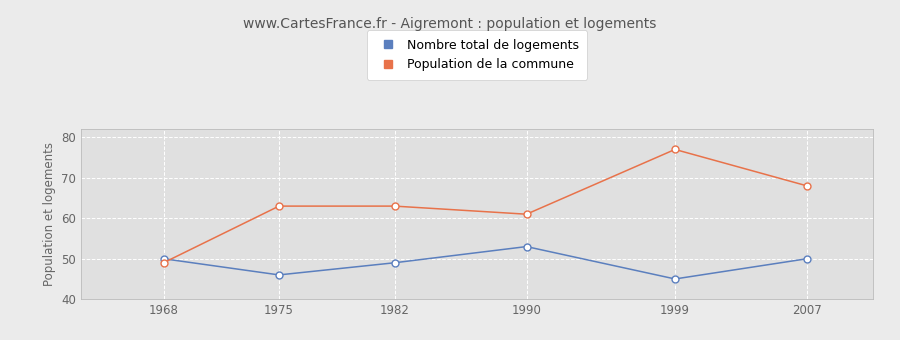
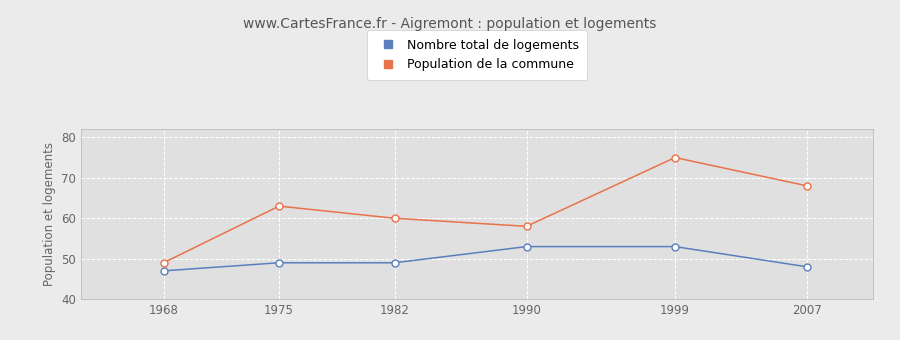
Nombre total de logements/1968: 50 -> 47
Nombre total de logements/1975: 46 -> 49
Population de la commune/1982: 63 -> 60
Population de la commune/1990: 61 -> 58
Nombre total de logements/1999: 45 -> 53
Population de la commune/1999: 77 -> 75
Nombre total de logements/2007: 50 -> 48
